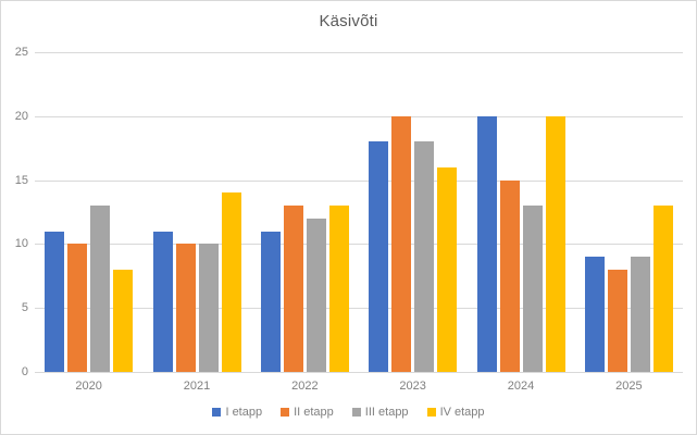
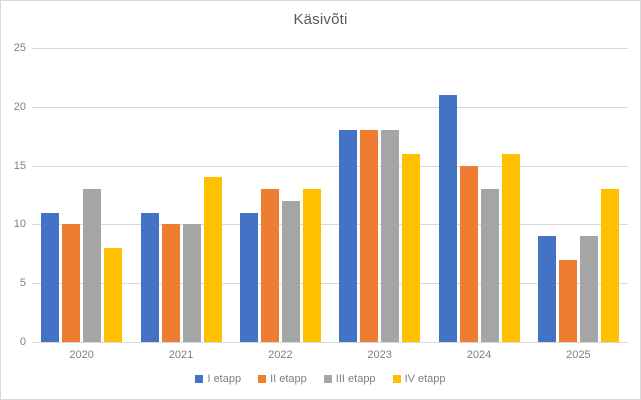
II etapp/2023: 20 -> 18
I etapp/2024: 20 -> 21
IV etapp/2024: 20 -> 16
II etapp/2025: 8 -> 7
